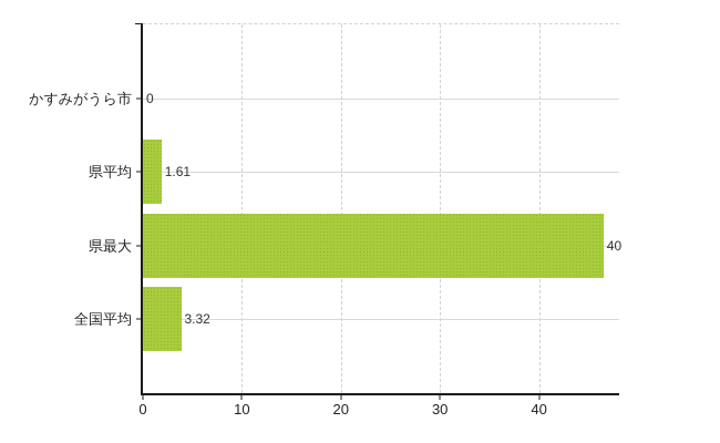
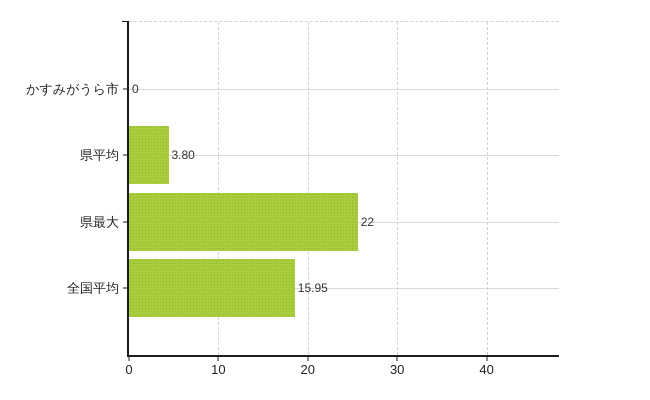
県平均: 1.61 -> 3.80
県最大: 40 -> 22
全国平均: 3.32 -> 15.95
